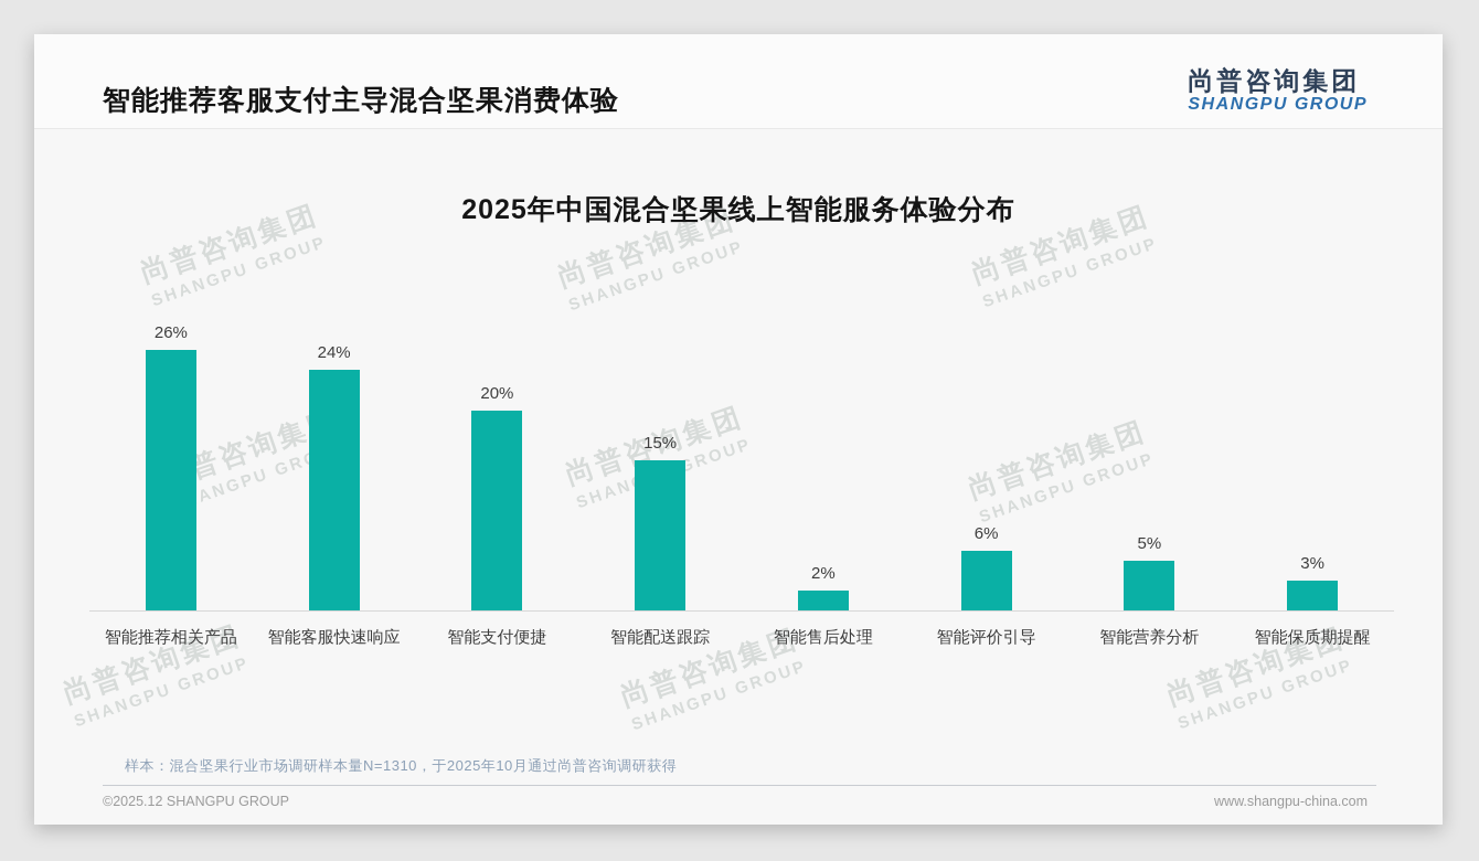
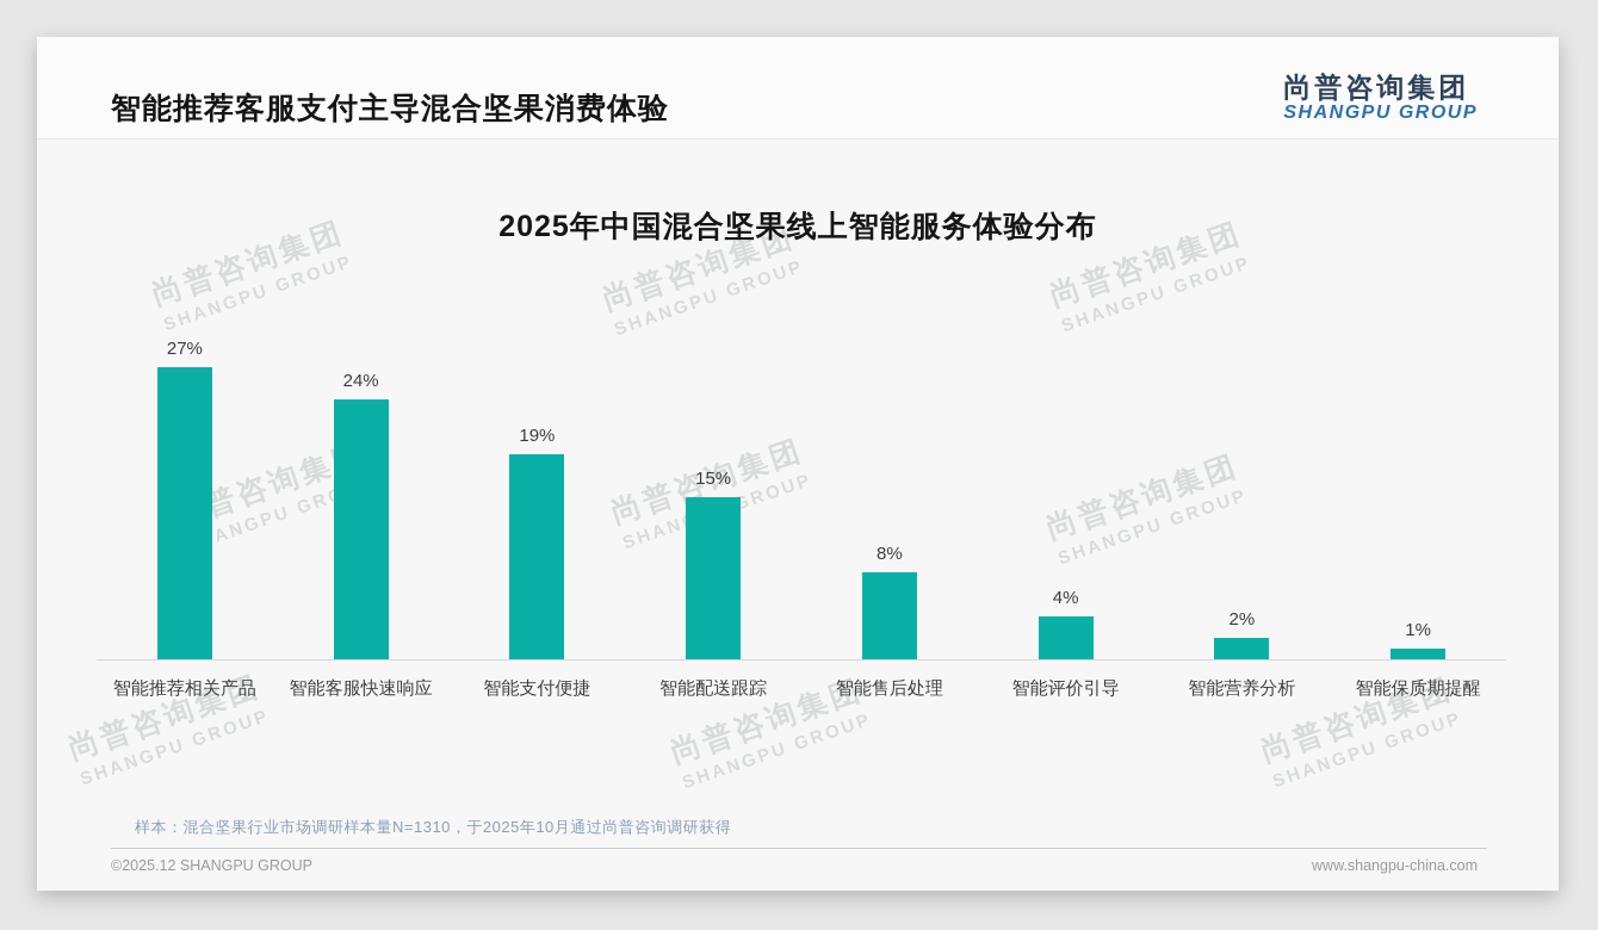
智能推荐相关产品: 26% -> 27%
智能支付便捷: 20% -> 19%
智能售后处理: 2% -> 8%
智能评价引导: 6% -> 4%
智能营养分析: 5% -> 2%
智能保质期提醒: 3% -> 1%
